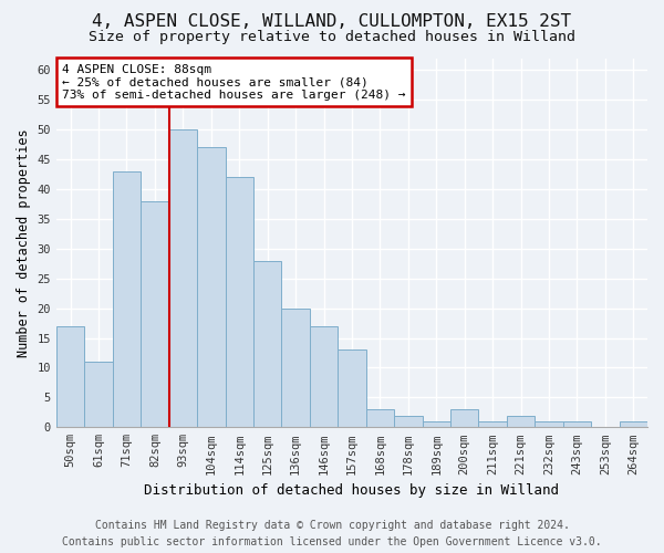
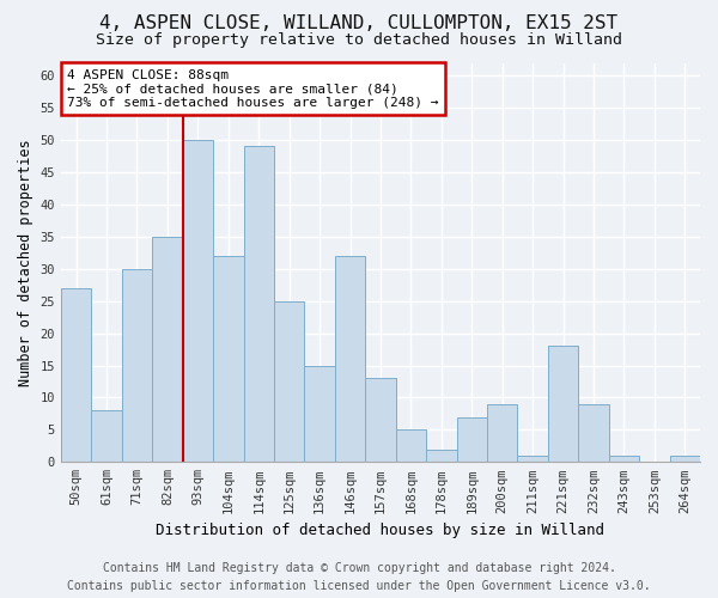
50sqm: 17 -> 27
61sqm: 11 -> 8
71sqm: 43 -> 30
82sqm: 38 -> 35
104sqm: 47 -> 32
114sqm: 42 -> 49
125sqm: 28 -> 25
136sqm: 20 -> 15
146sqm: 17 -> 32
168sqm: 3 -> 5
189sqm: 1 -> 7
200sqm: 3 -> 9
221sqm: 2 -> 18
232sqm: 1 -> 9
